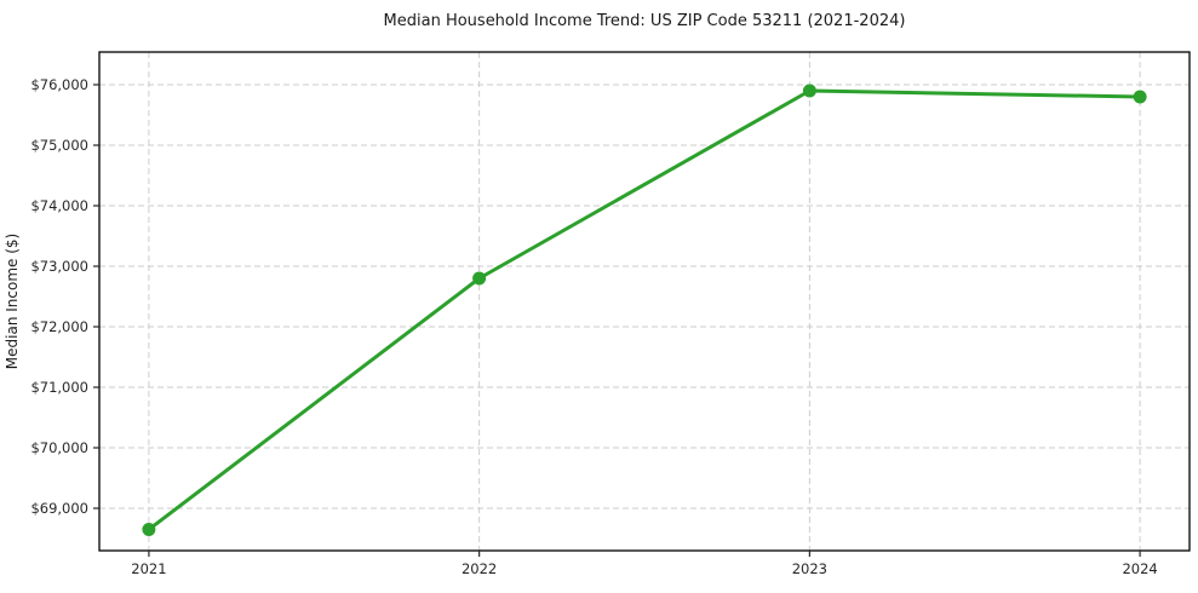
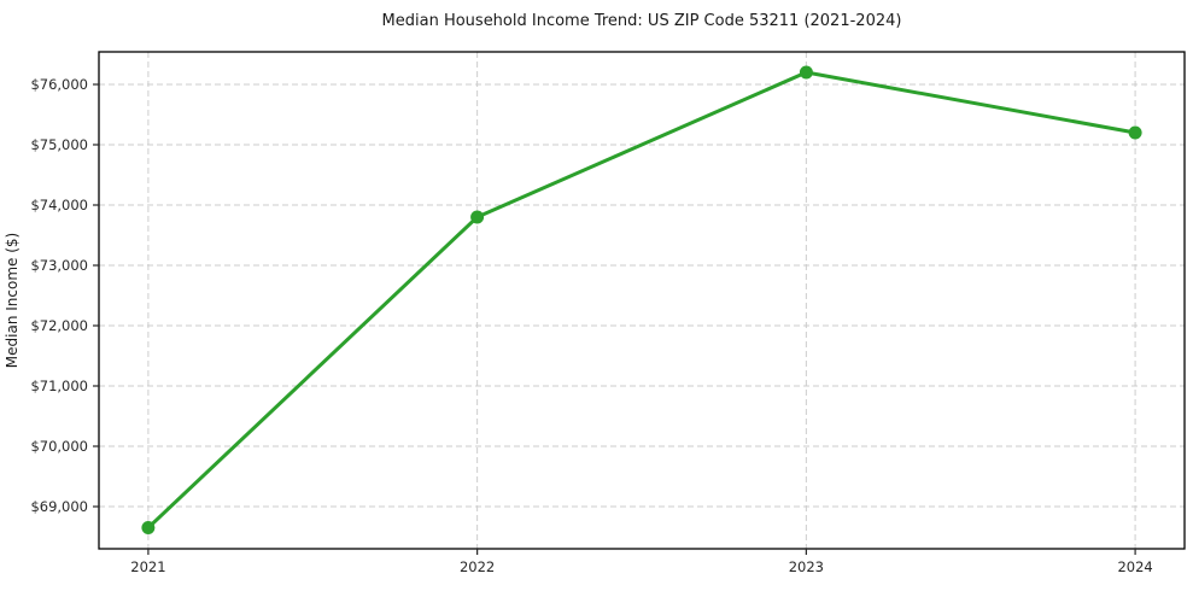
2022: $72800 -> $73800
2023: $75900 -> $76200
2024: $75800 -> $75200
